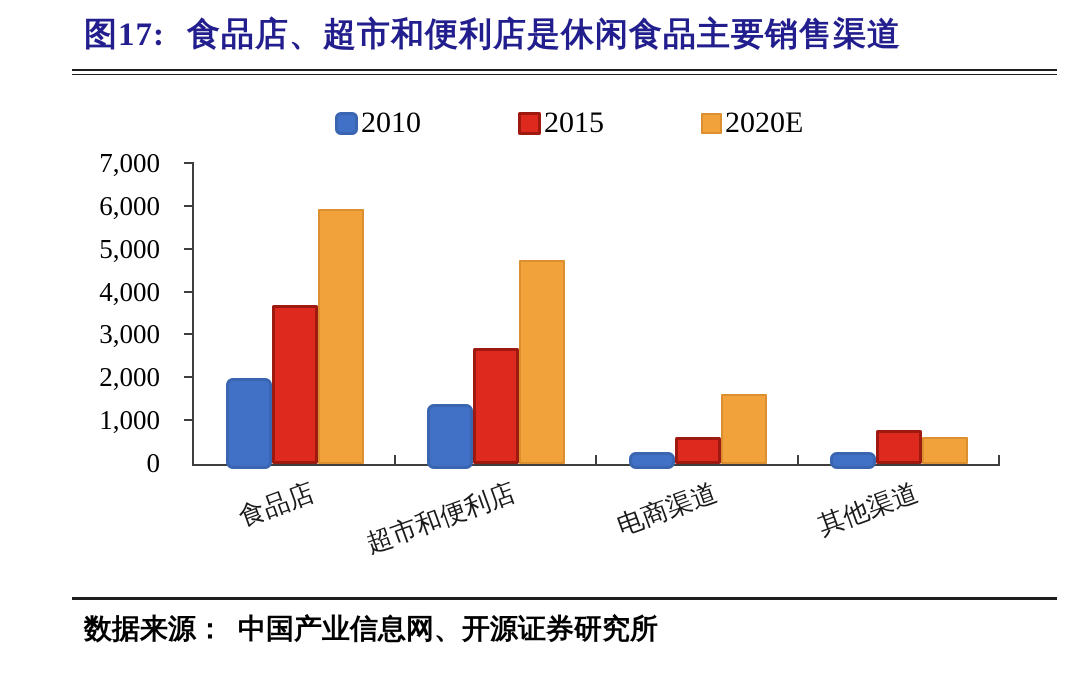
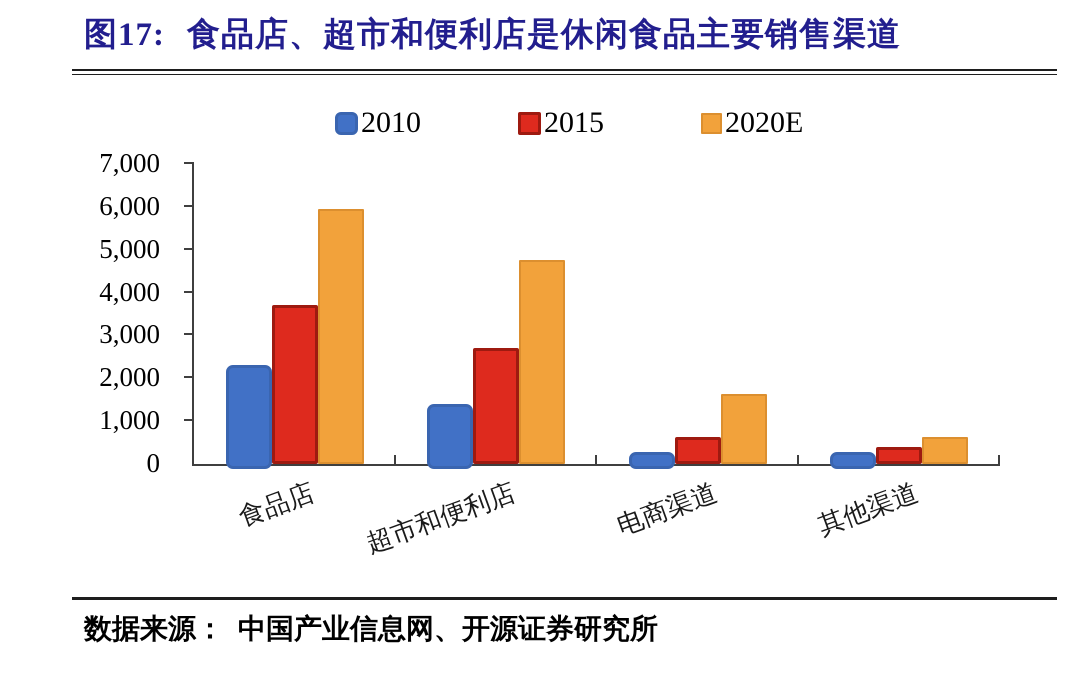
2010/食品店: 2000 -> 2300
2015/其他渠道: 800 -> 400
